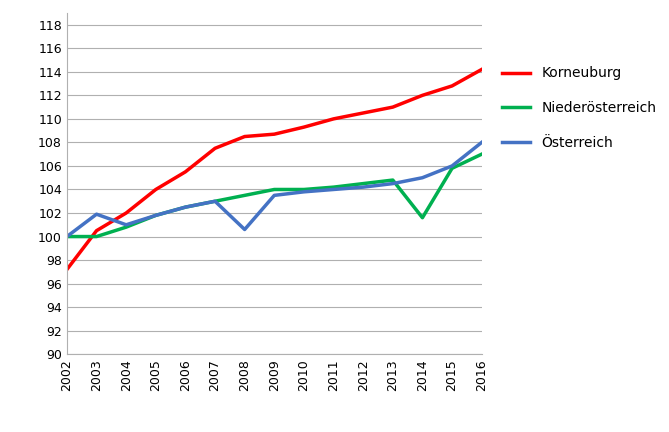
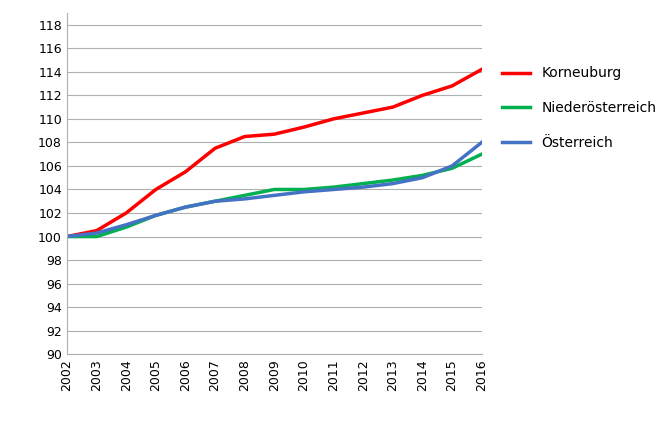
Korneuburg/2002: 97.2 -> 100.0
Österreich/2003: 101.9 -> 100.3
Österreich/2008: 100.6 -> 103.2
Niederösterreich/2014: 101.6 -> 105.2
